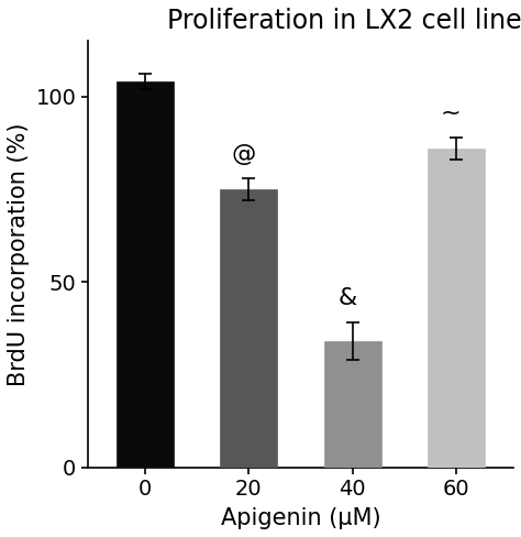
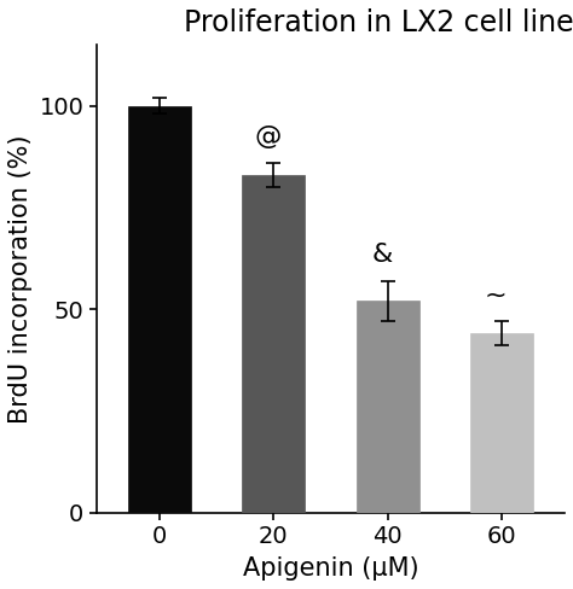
0: 104 -> 100
20: 75 -> 83
40: 34 -> 52
60: 86 -> 44
